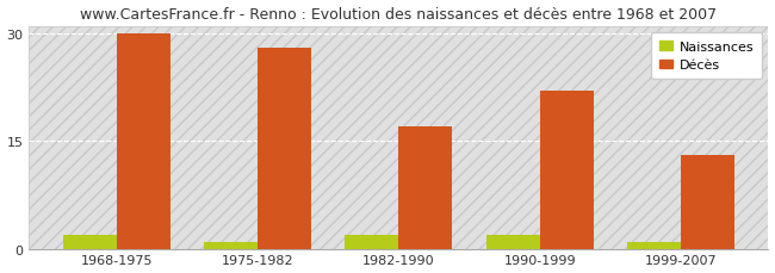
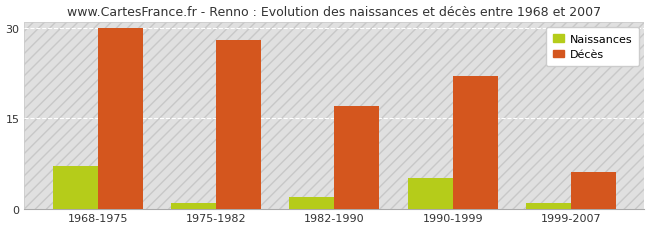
Naissances/1968-1975: 2 -> 7
Naissances/1990-1999: 2 -> 5
Décès/1999-2007: 13 -> 6
